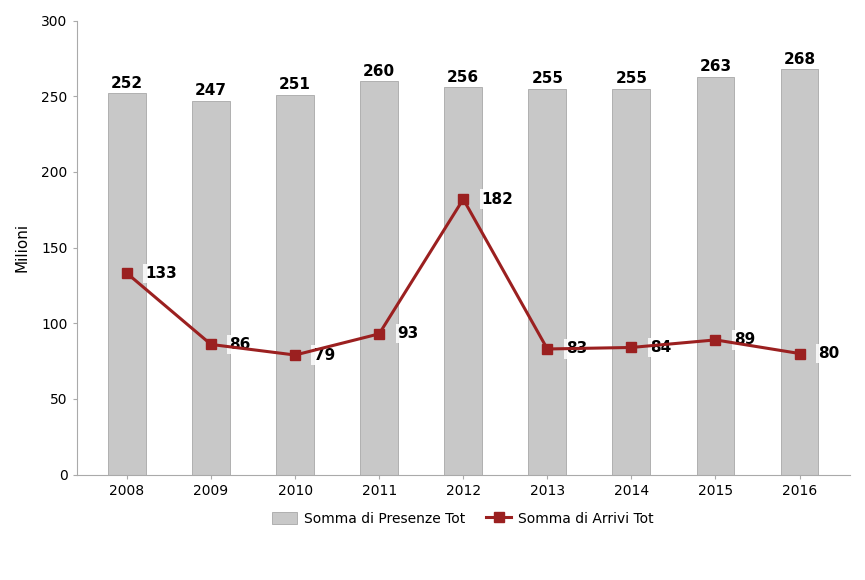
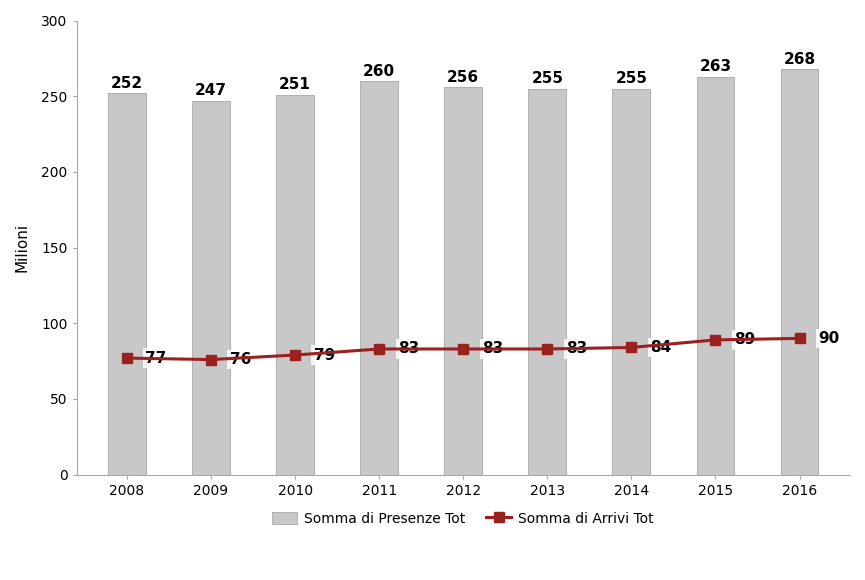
Somma di Arrivi Tot/2008: 133 -> 77
Somma di Arrivi Tot/2009: 86 -> 76
Somma di Arrivi Tot/2011: 93 -> 83
Somma di Arrivi Tot/2012: 182 -> 83
Somma di Arrivi Tot/2016: 80 -> 90
